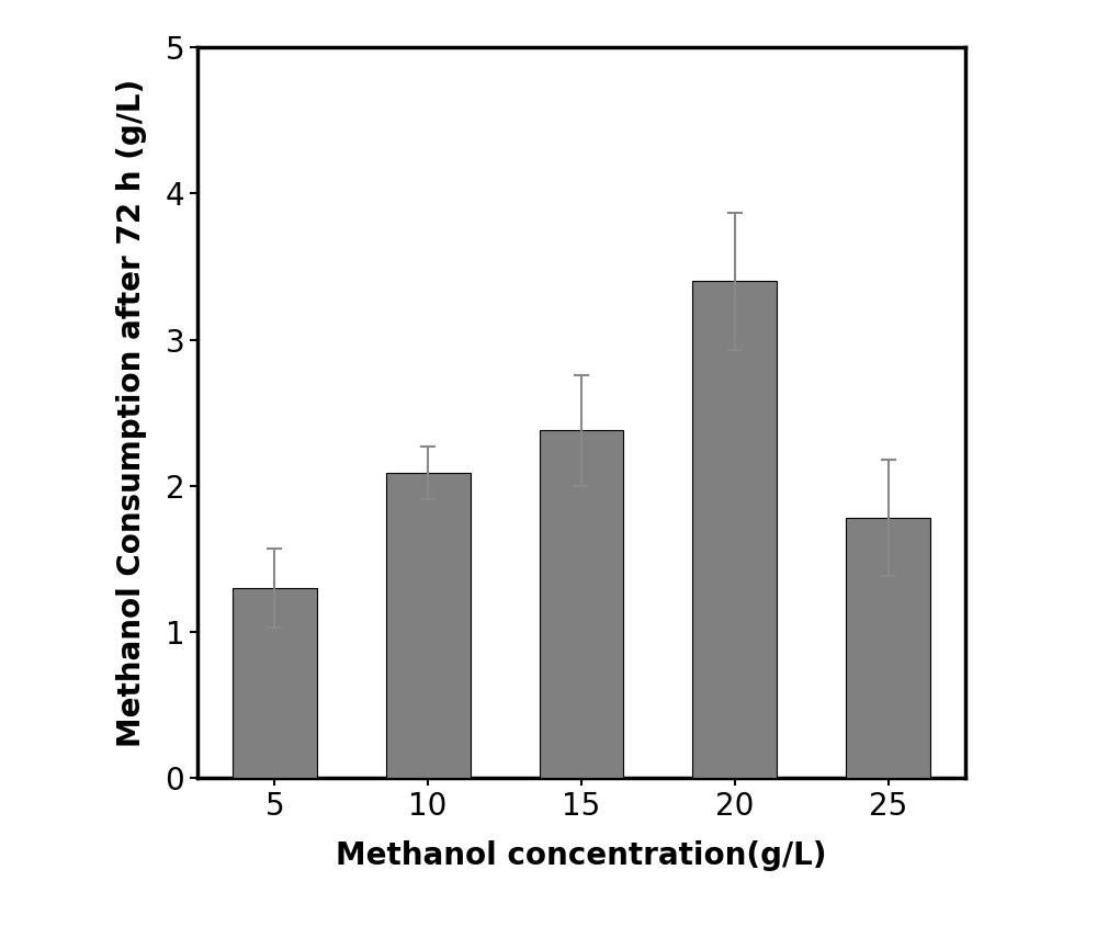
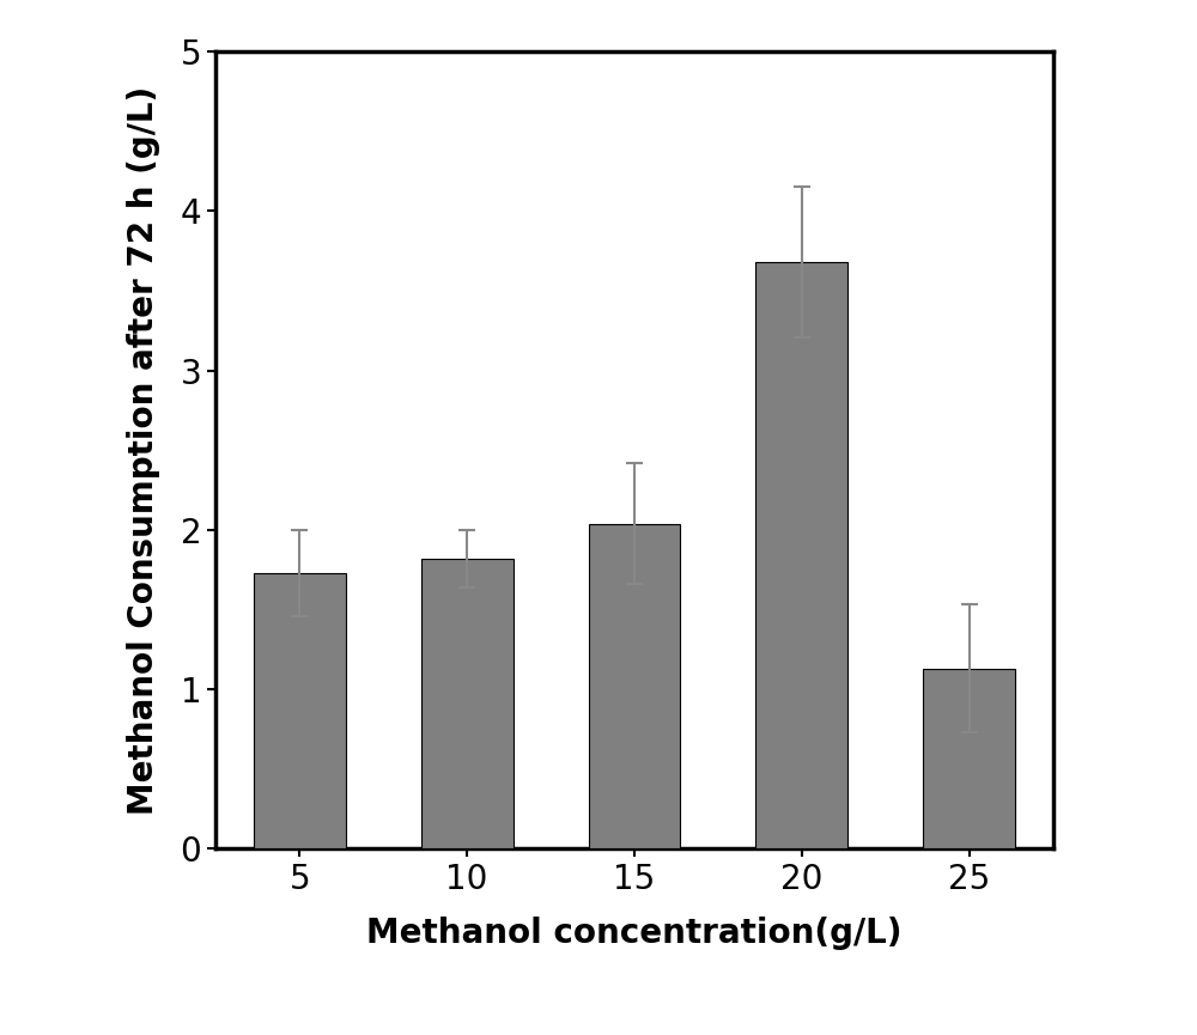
5: 1.30 -> 1.73
10: 2.09 -> 1.82
15: 2.38 -> 2.04
20: 3.40 -> 3.68
25: 1.78 -> 1.13
